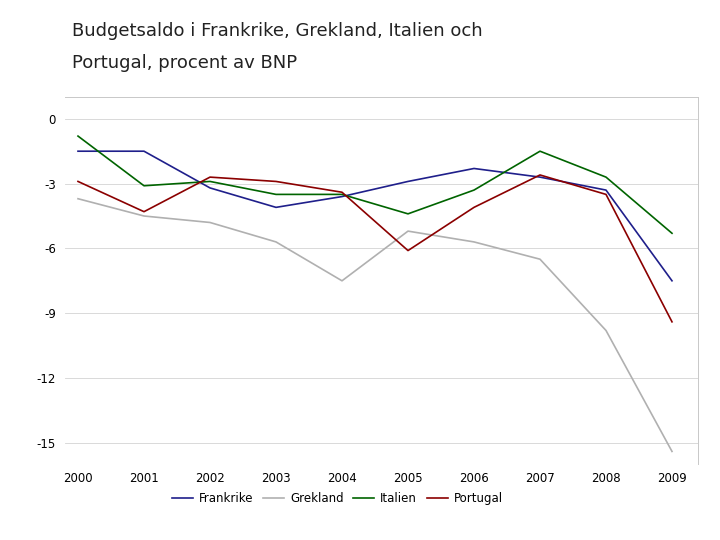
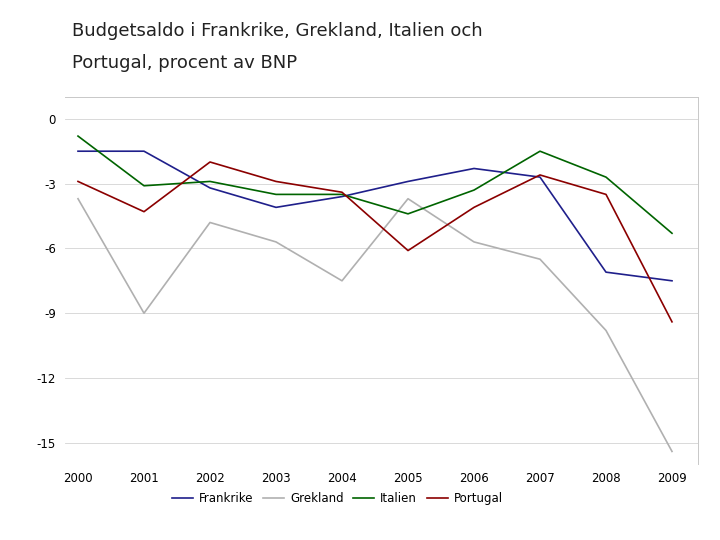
Grekland/2001: -4.5 -> -9.0
Portugal/2002: -2.7 -> -2.0
Grekland/2005: -5.2 -> -3.7
Frankrike/2008: -3.3 -> -7.1
